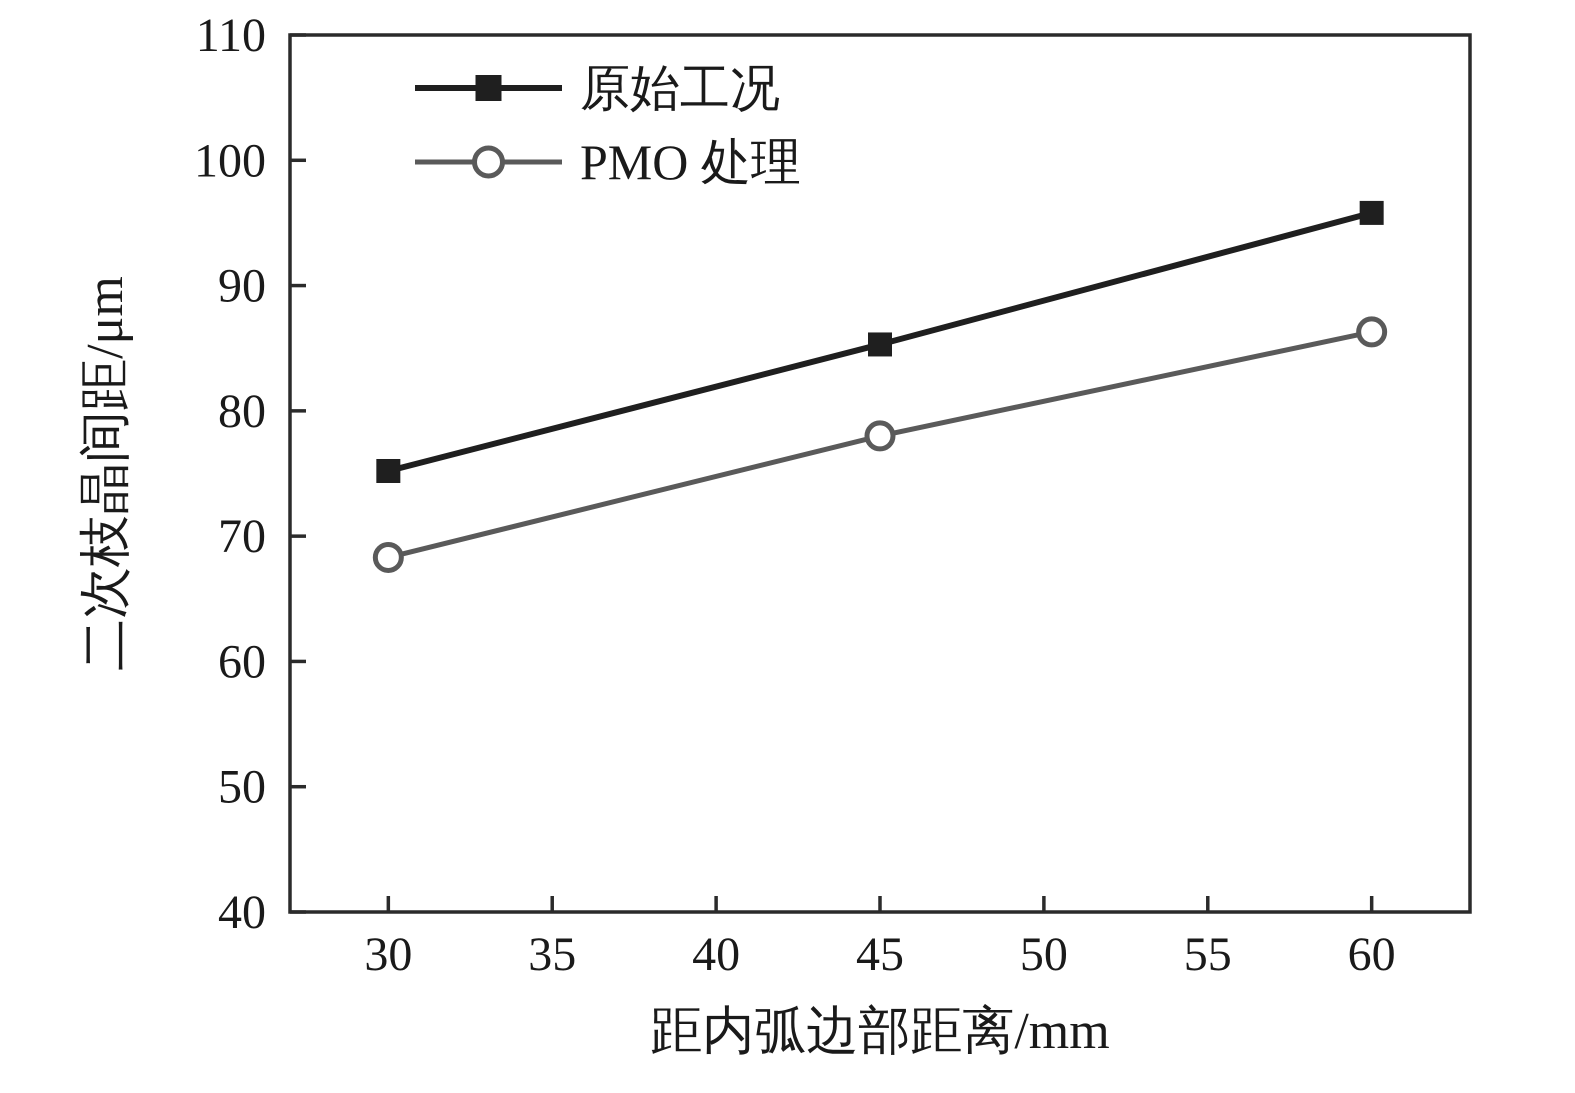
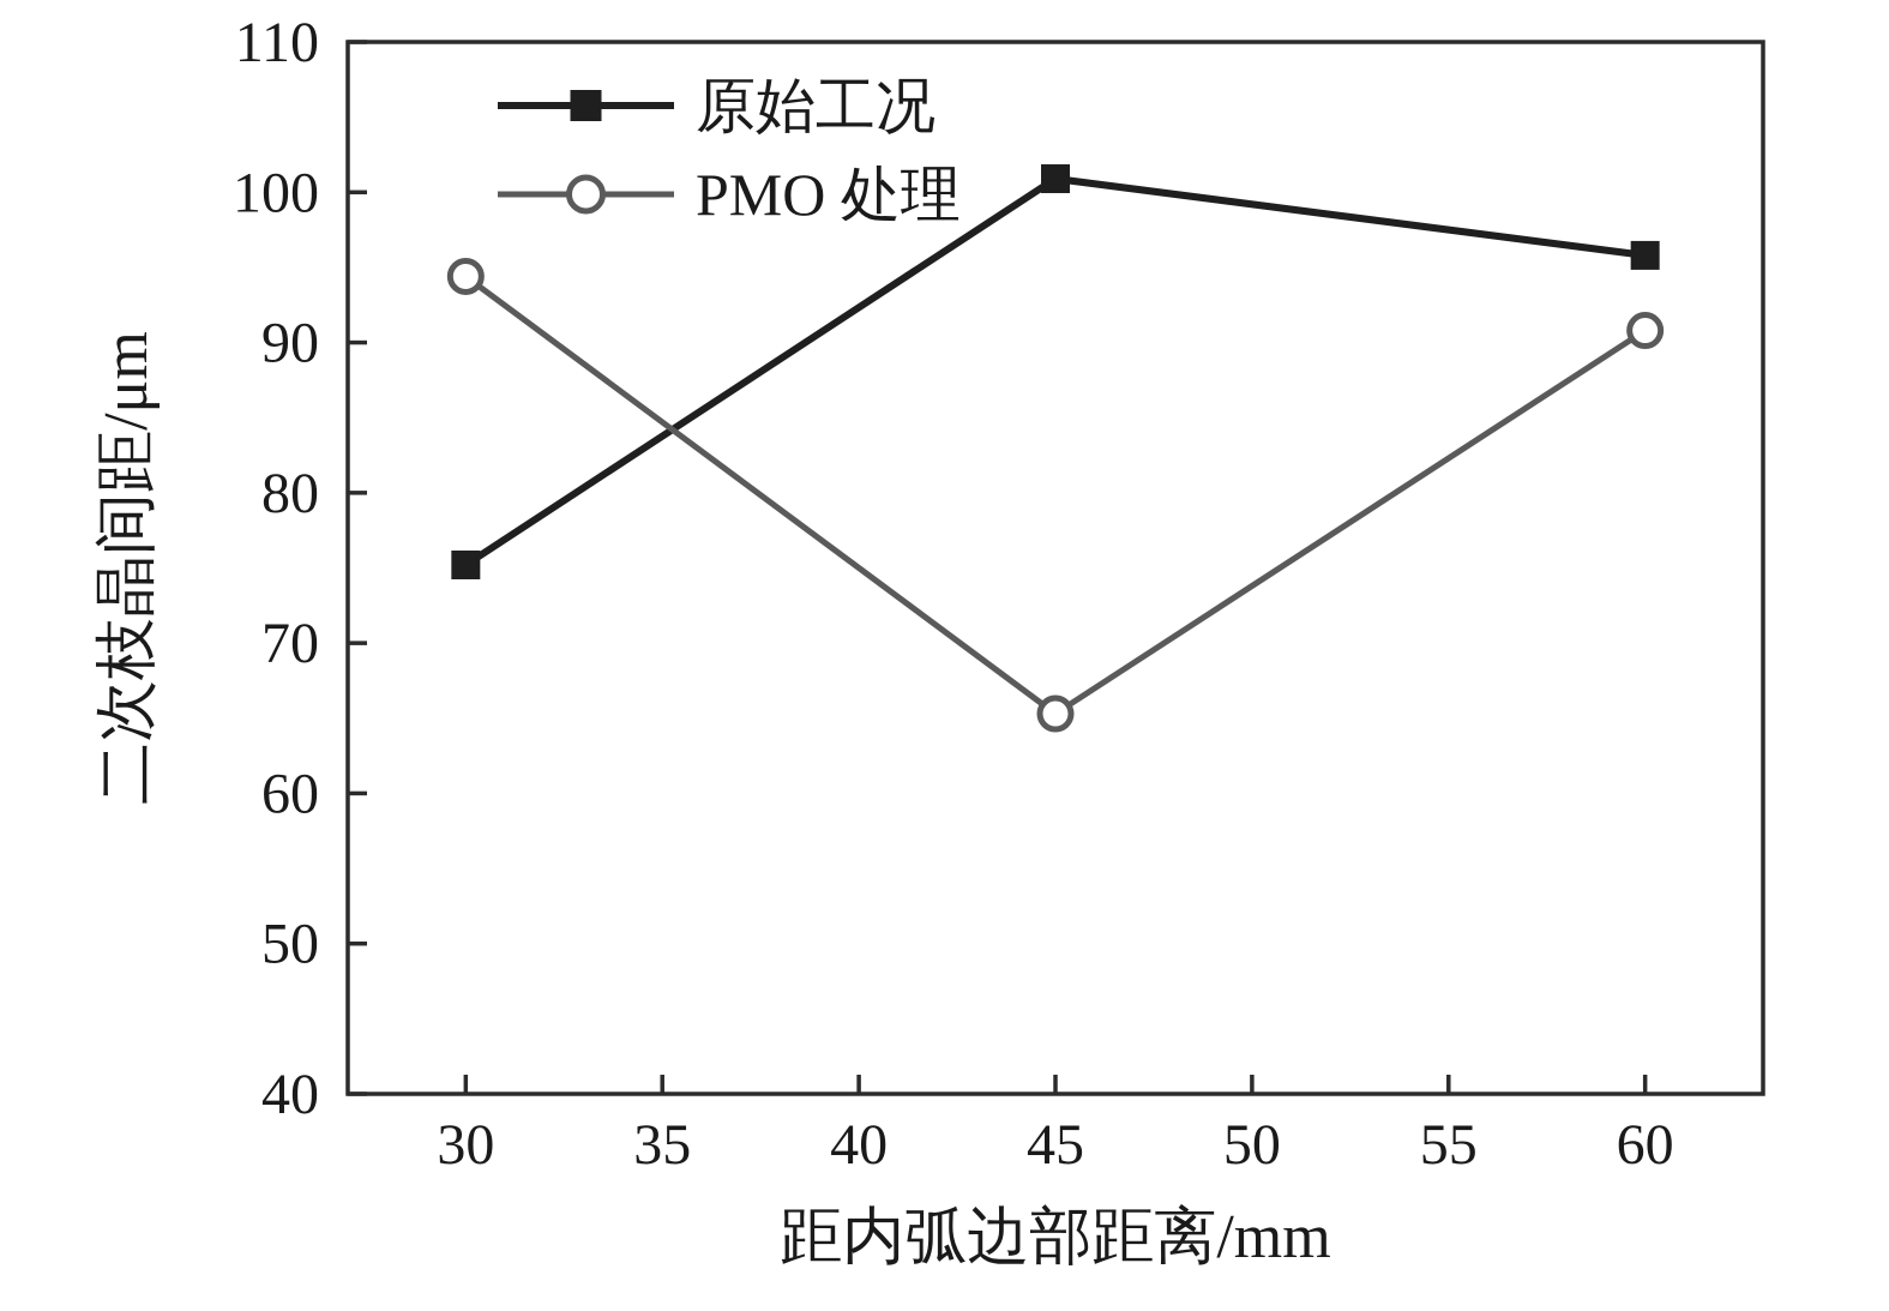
PMO 处理/30: 68.3 -> 94.4
原始工况/45: 85.3 -> 100.9
PMO 处理/45: 78.0 -> 65.3
PMO 处理/60: 86.3 -> 90.8
